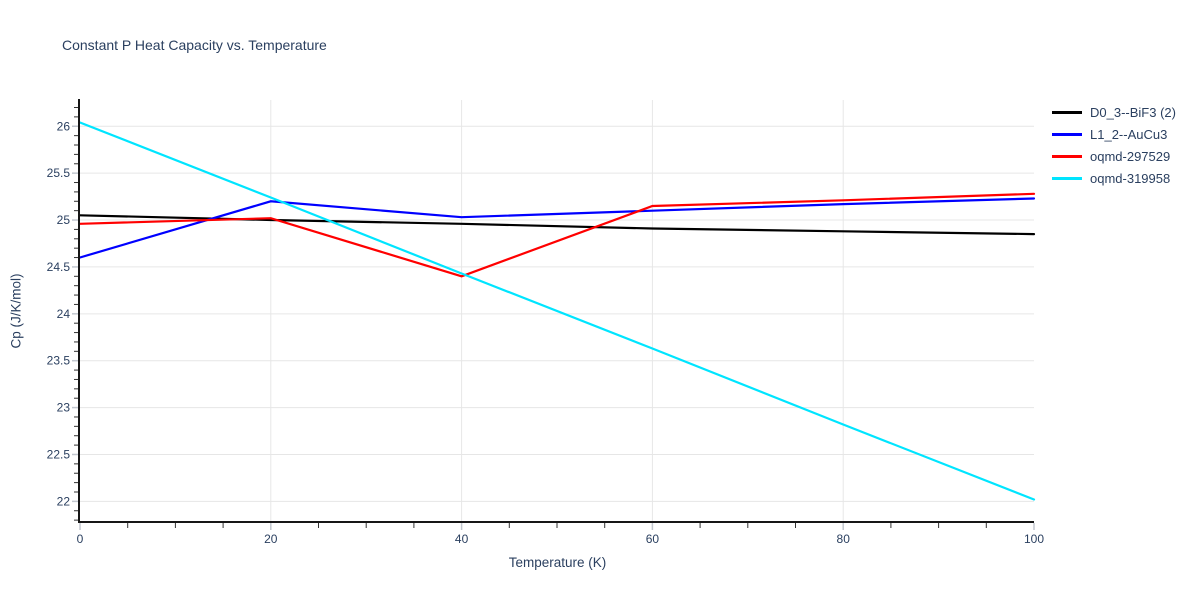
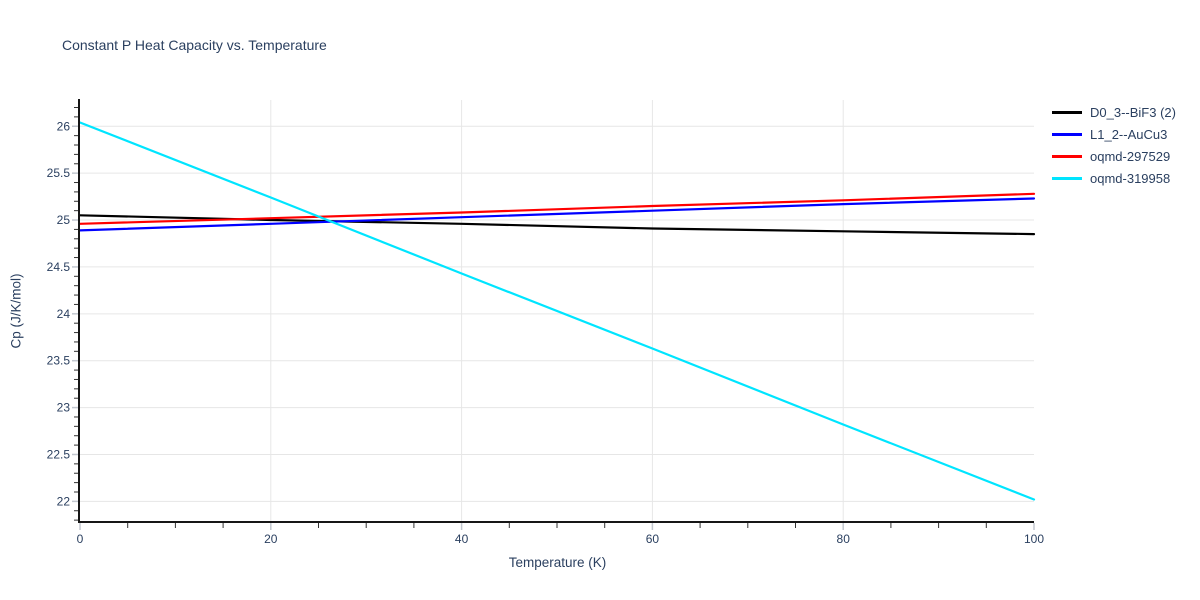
L1_2--AuCu3/0: 24.6 -> 24.9
L1_2--AuCu3/20: 25.2 -> 25.0
oqmd-297529/40: 24.4 -> 25.1
